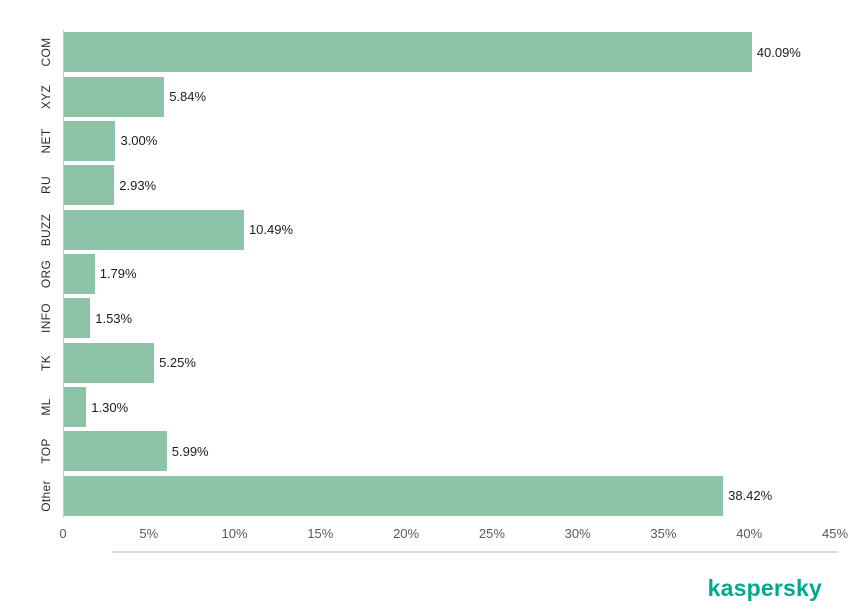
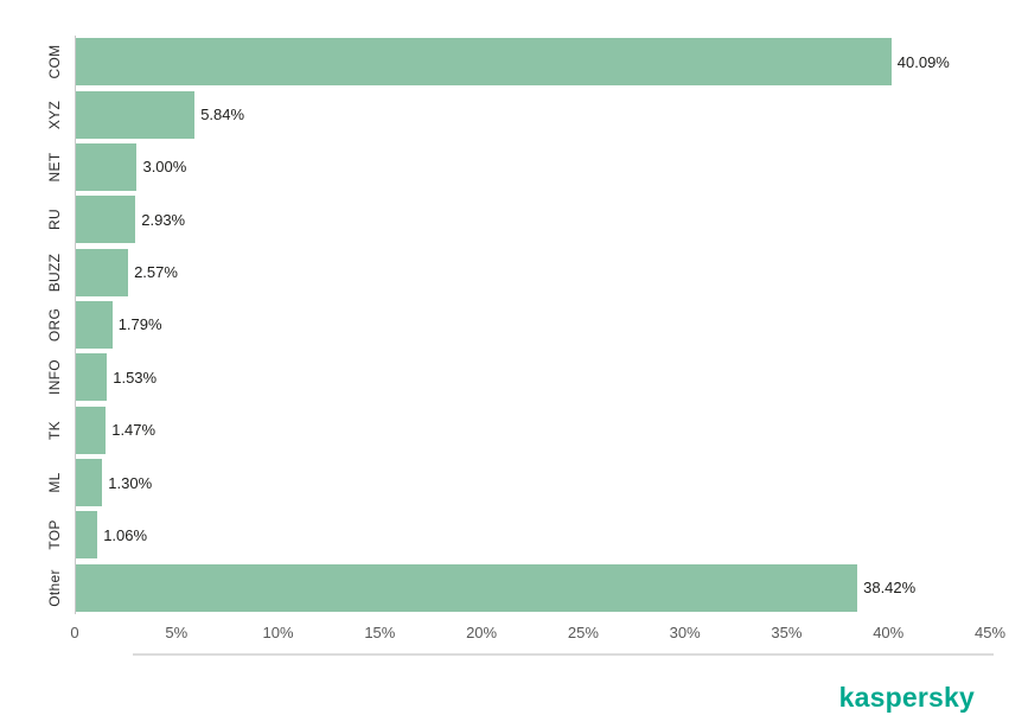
BUZZ: 10.49% -> 2.57%
TK: 5.25% -> 1.47%
TOP: 5.99% -> 1.06%
